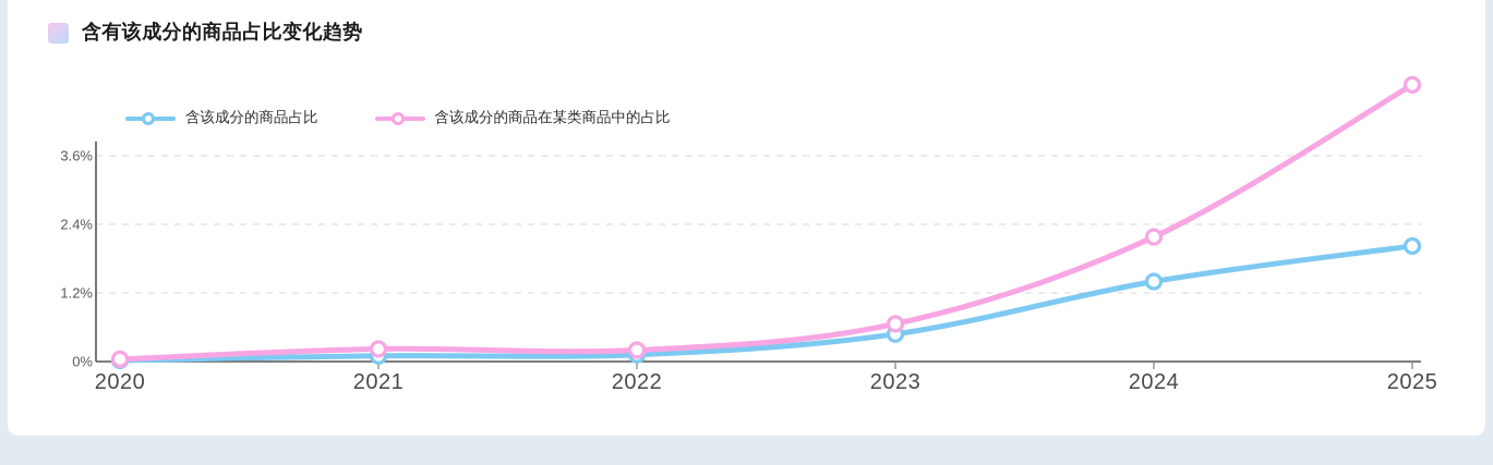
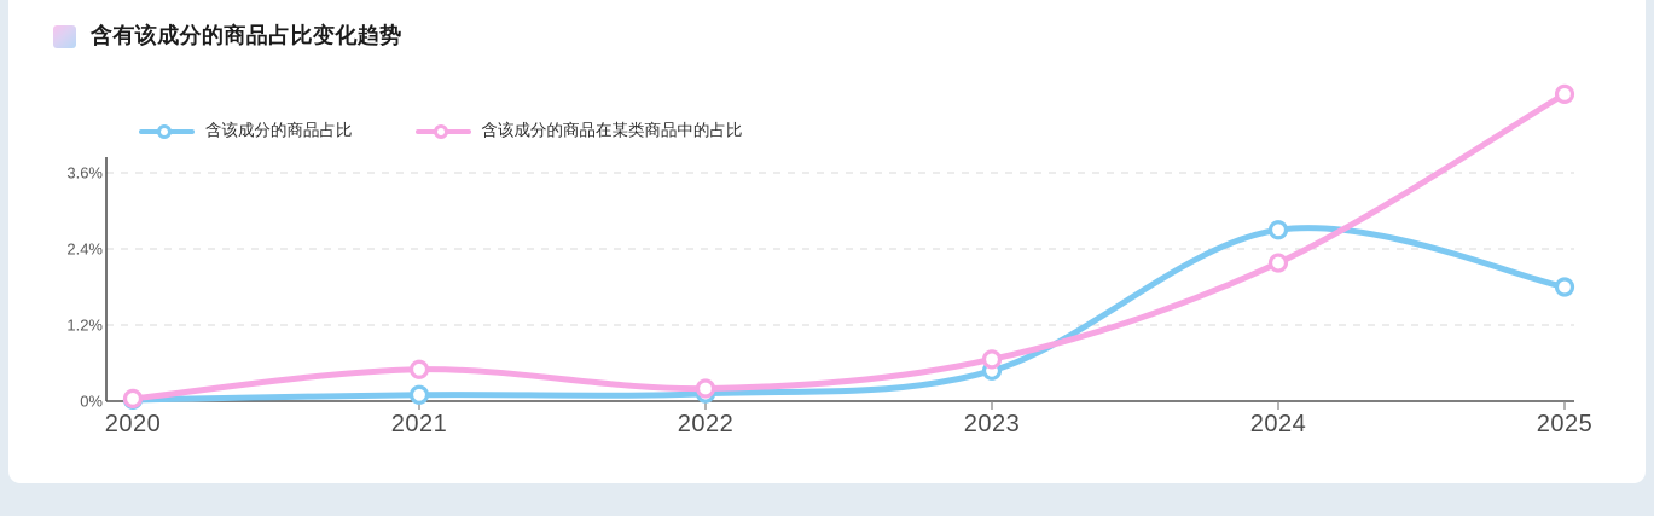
含该成分的商品在某类商品中的占比/2021: 0.2% -> 0.5%
含该成分的商品占比/2024: 1.4% -> 2.7%
含该成分的商品占比/2025: 2.0% -> 1.8%
